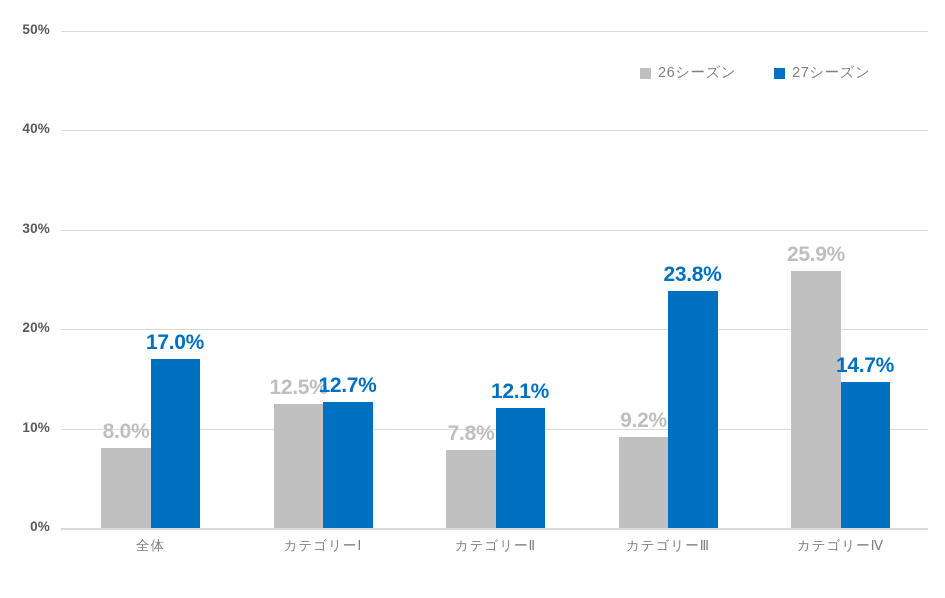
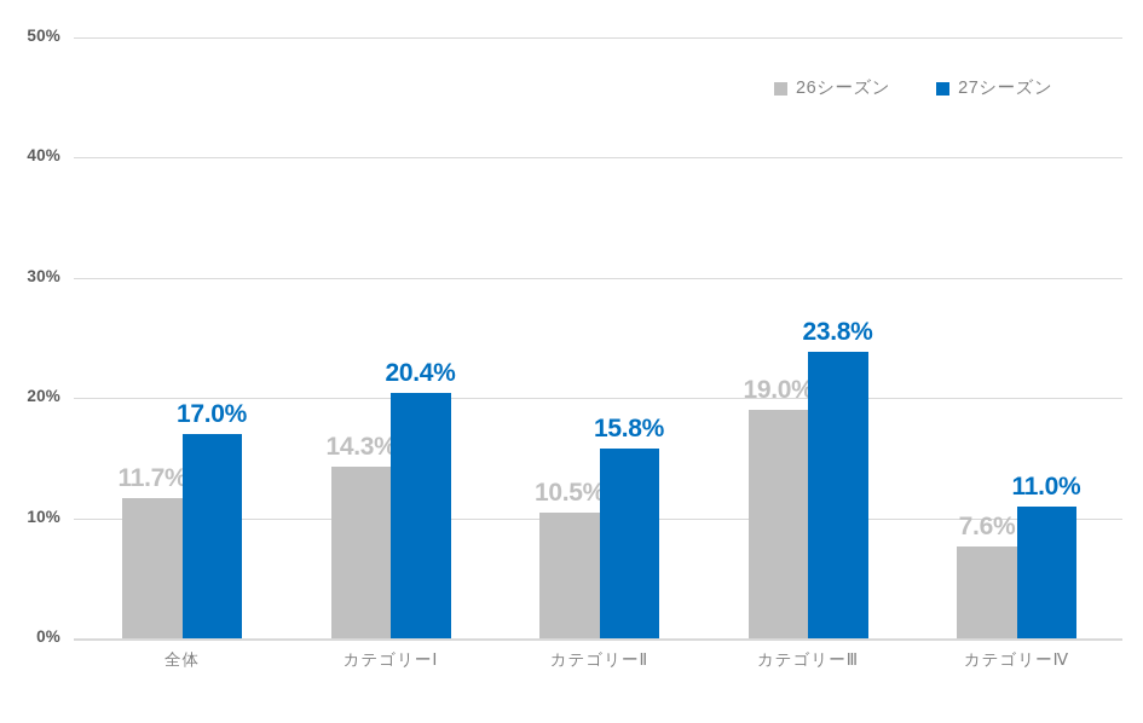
26シーズン/全体: 8.0% -> 11.7%
26シーズン/カテゴリーⅠ: 12.5% -> 14.3%
27シーズン/カテゴリーⅠ: 12.7% -> 20.4%
26シーズン/カテゴリーⅡ: 7.8% -> 10.5%
27シーズン/カテゴリーⅡ: 12.1% -> 15.8%
26シーズン/カテゴリーⅢ: 9.2% -> 19.0%
26シーズン/カテゴリーⅣ: 25.9% -> 7.6%
27シーズン/カテゴリーⅣ: 14.7% -> 11.0%
